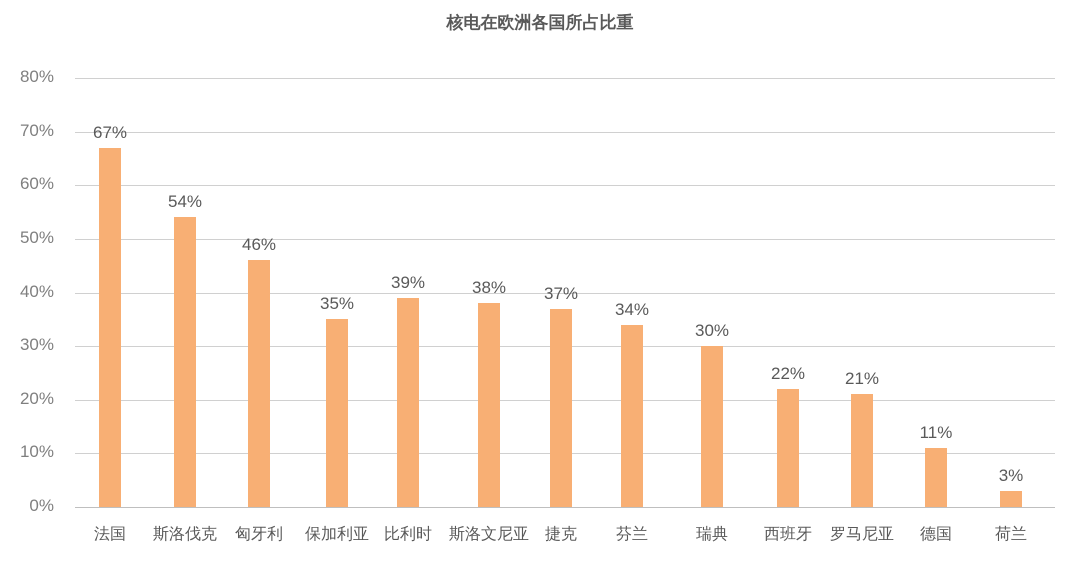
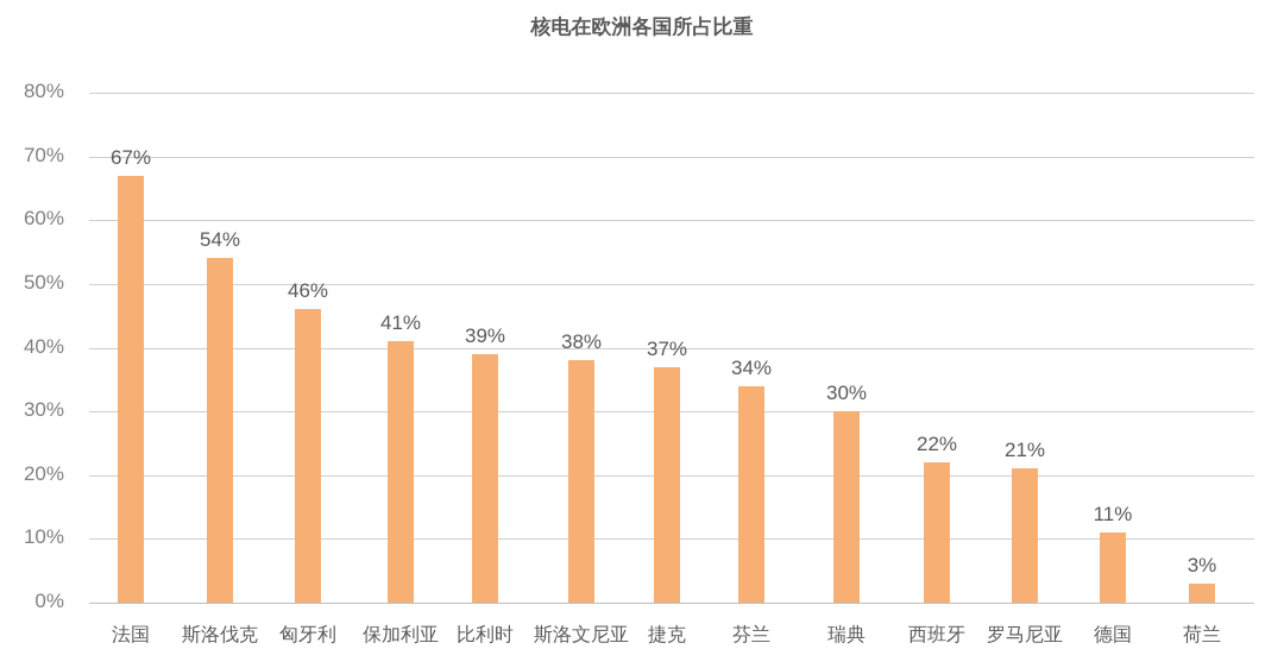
保加利亚: 35% -> 41%
